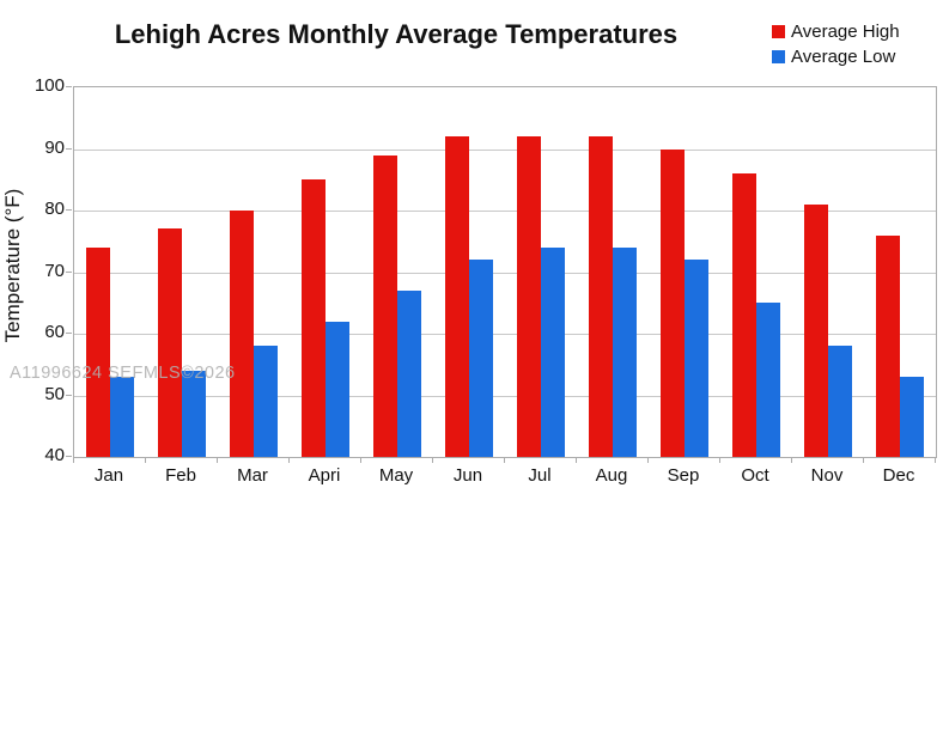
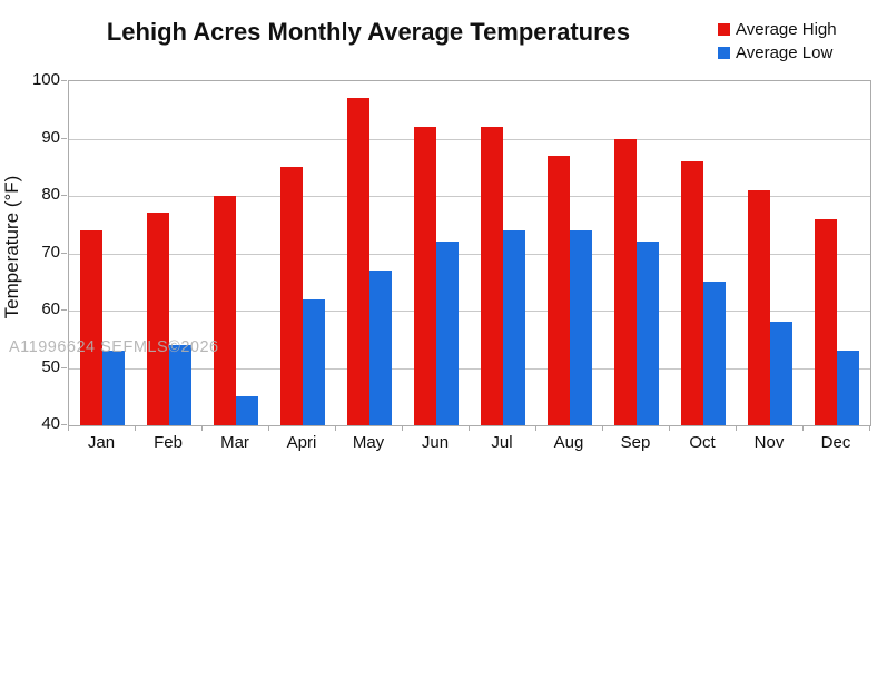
Average Low/Mar: 58 -> 45
Average High/May: 89 -> 97
Average High/Aug: 92 -> 87
